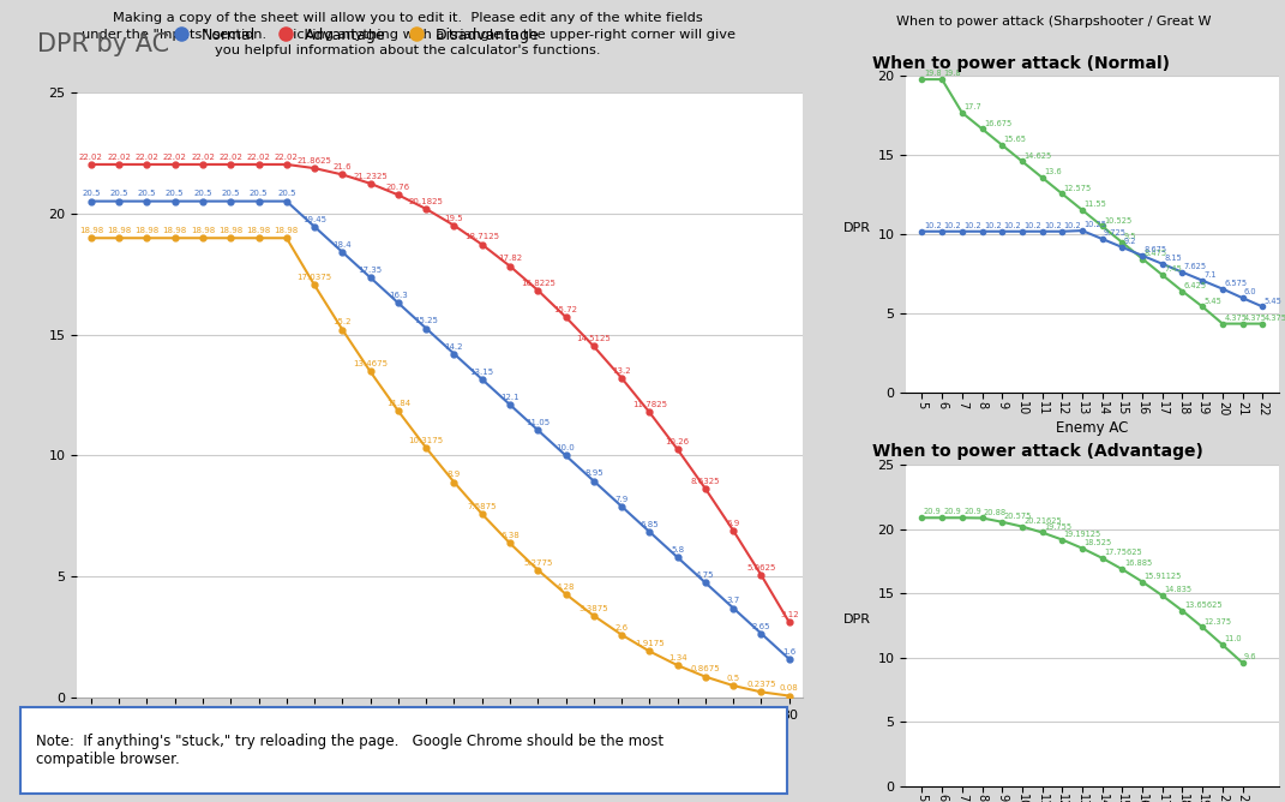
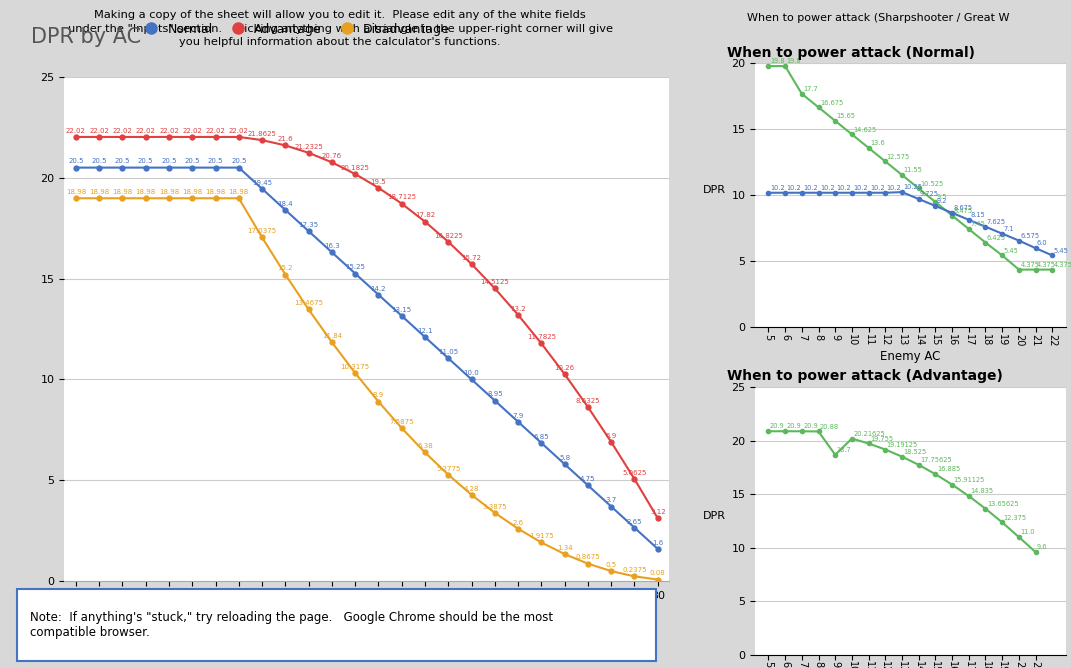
When to power attack (Advantage)/9: 20.6 -> 18.7
